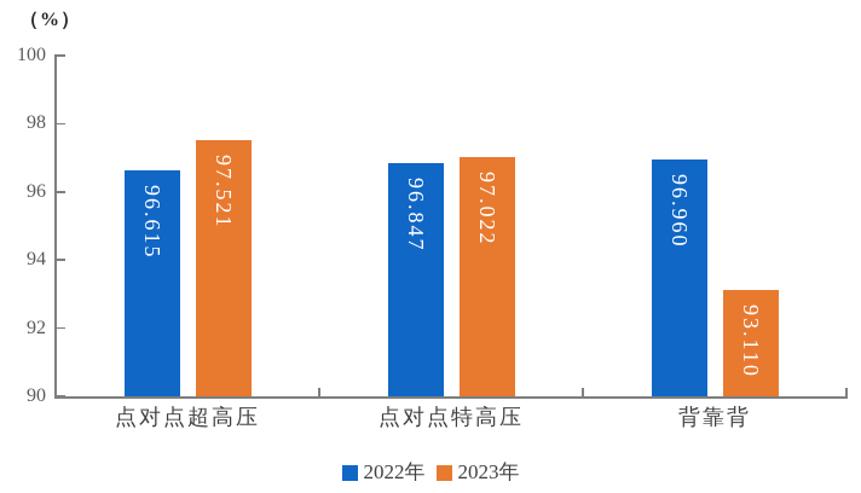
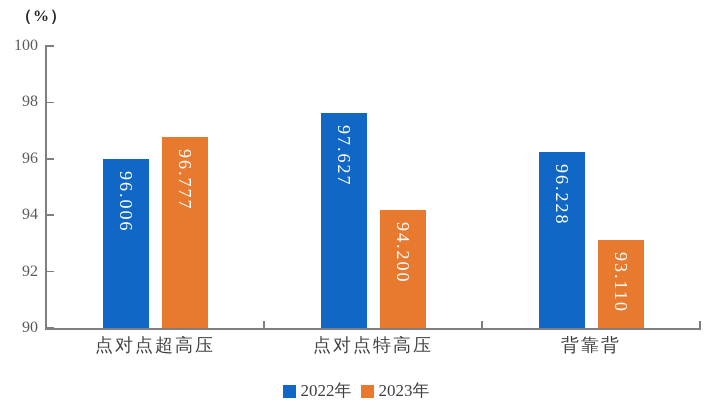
2022年/点对点超高压: 96.615 -> 96.006
2023年/点对点超高压: 97.521 -> 96.777
2022年/点对点特高压: 96.847 -> 97.627
2023年/点对点特高压: 97.022 -> 94.200
2022年/背靠背: 96.960 -> 96.228
